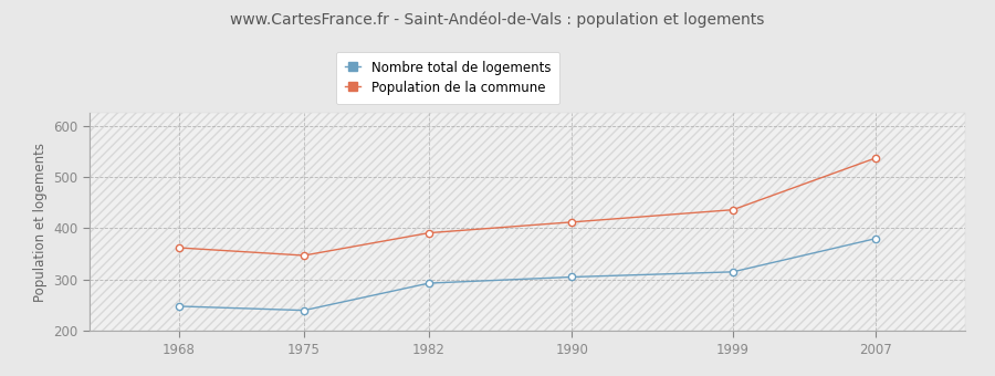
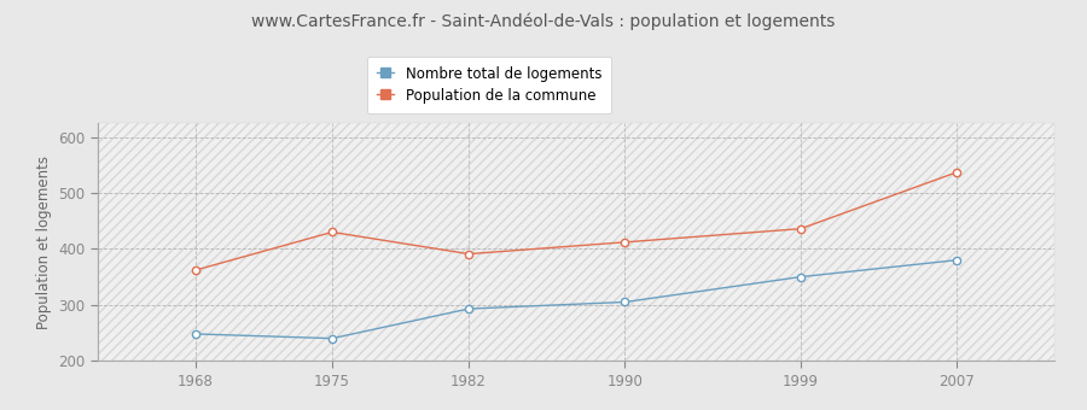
Population de la commune/1975: 347 -> 430
Nombre total de logements/1999: 315 -> 350
